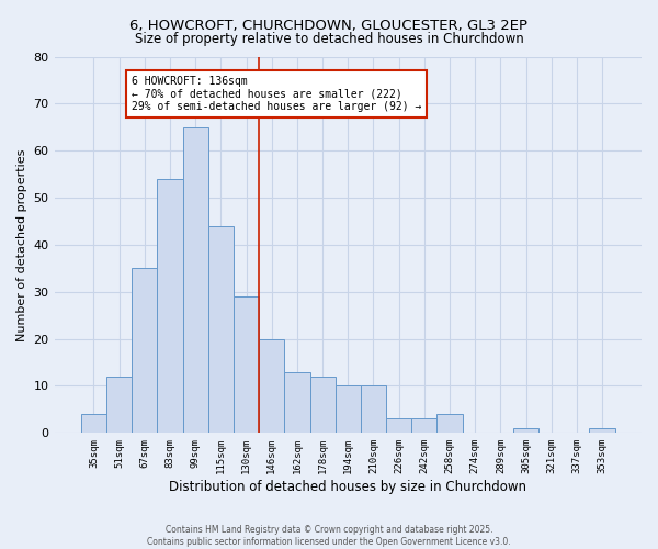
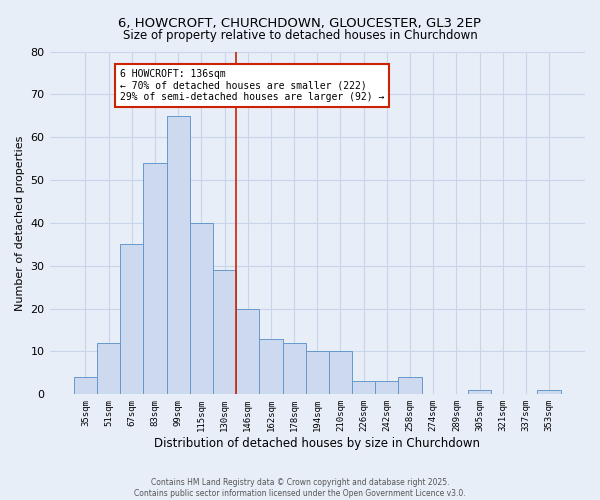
115sqm: 44 -> 40
